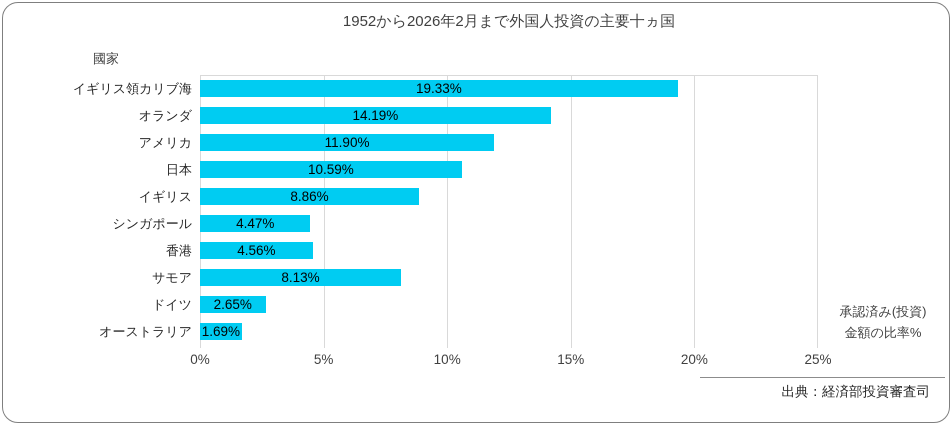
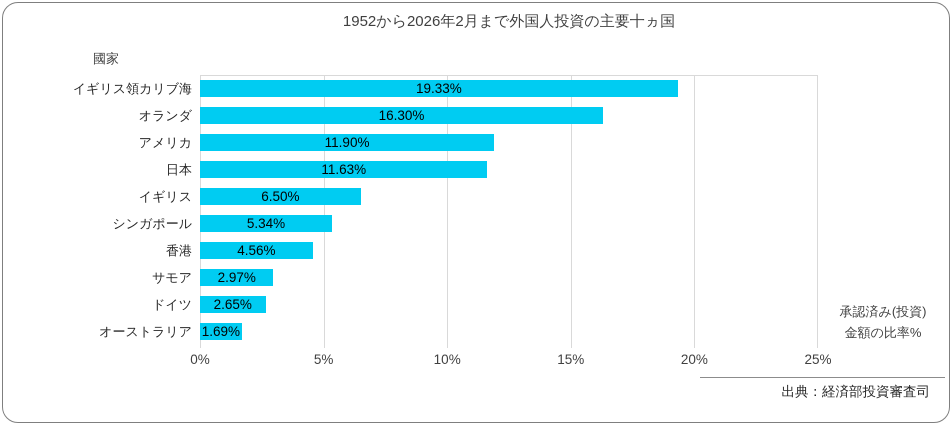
オランダ: 14.19% -> 16.30%
日本: 10.59% -> 11.63%
イギリス: 8.86% -> 6.50%
シンガポール: 4.47% -> 5.34%
サモア: 8.13% -> 2.97%
